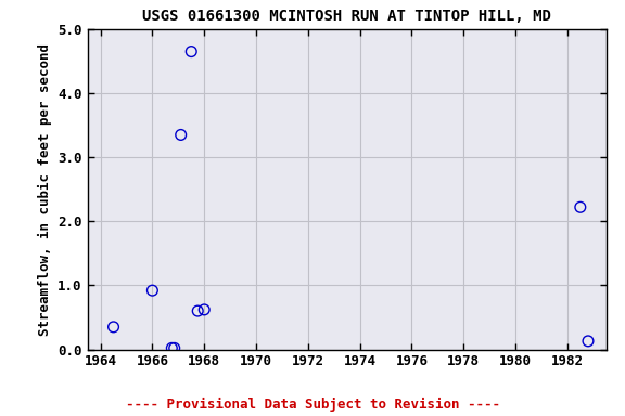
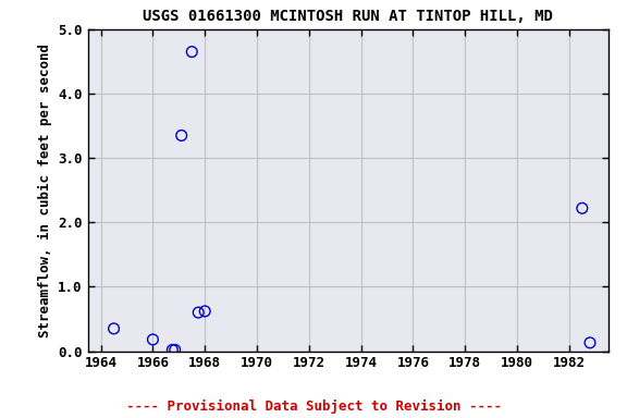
1966: 0.92 -> 0.18
